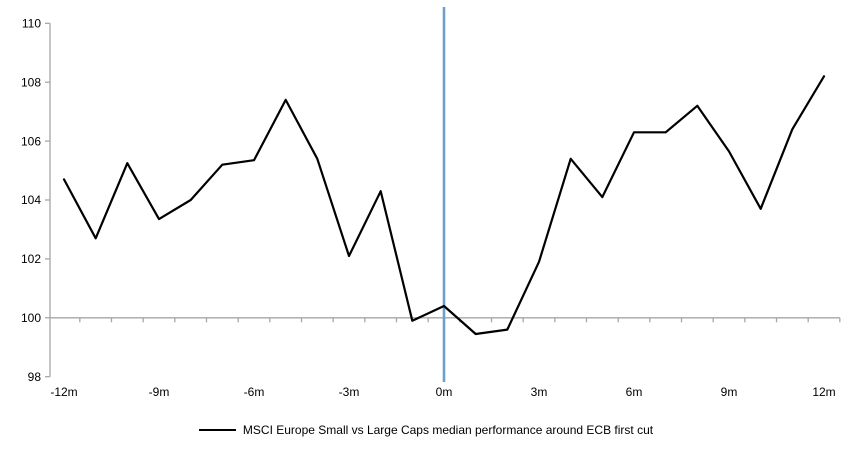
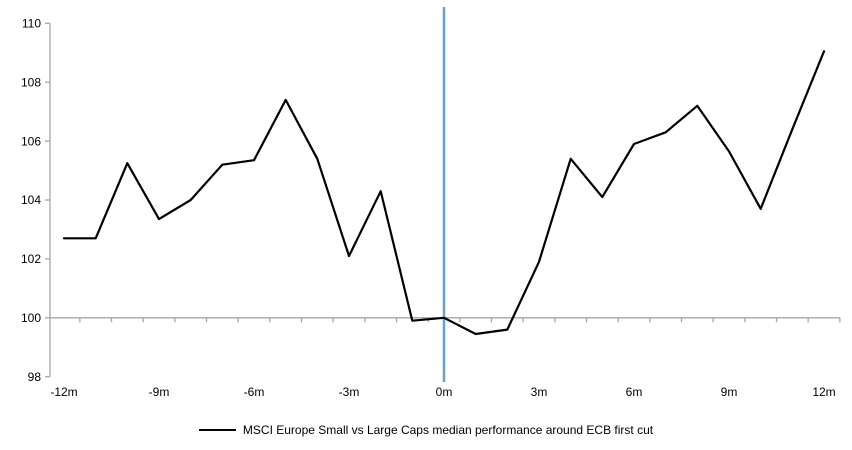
-12m: 104.7 -> 102.7
0m: 100.4 -> 100.0
6m: 106.3 -> 105.9
12m: 108.2 -> 109.0
